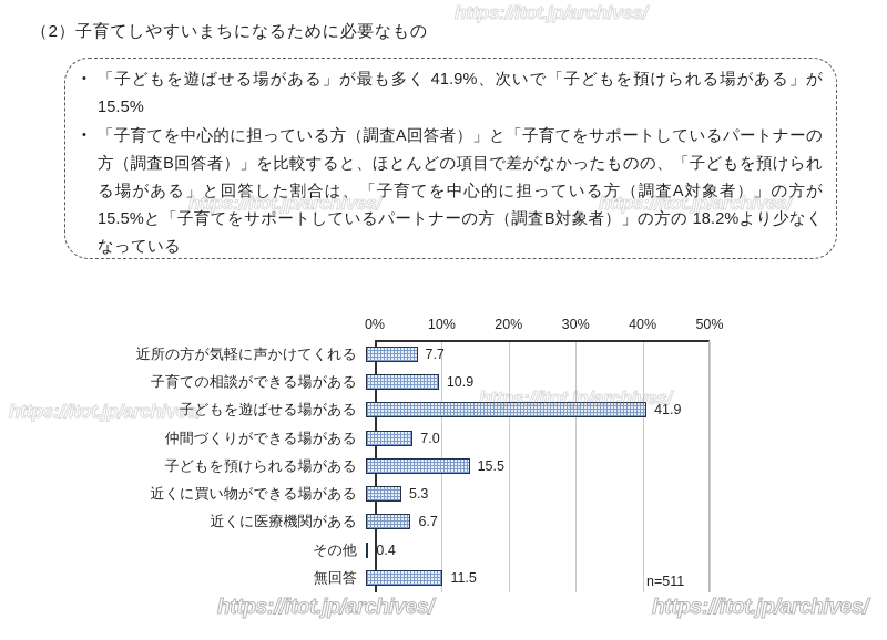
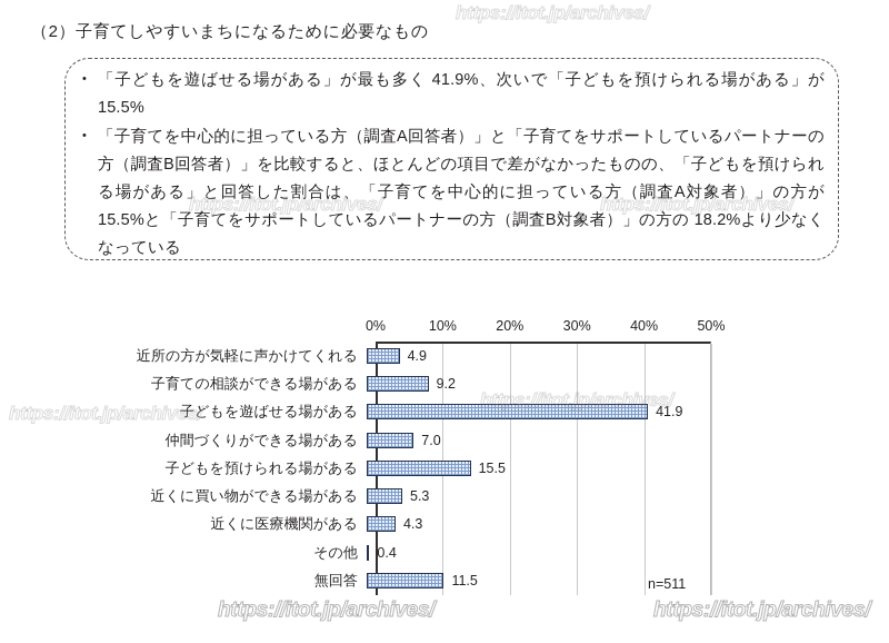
近所の方が気軽に声かけてくれる: 7.7 -> 4.9
子育ての相談ができる場がある: 10.9 -> 9.2
近くに医療機関がある: 6.7 -> 4.3
